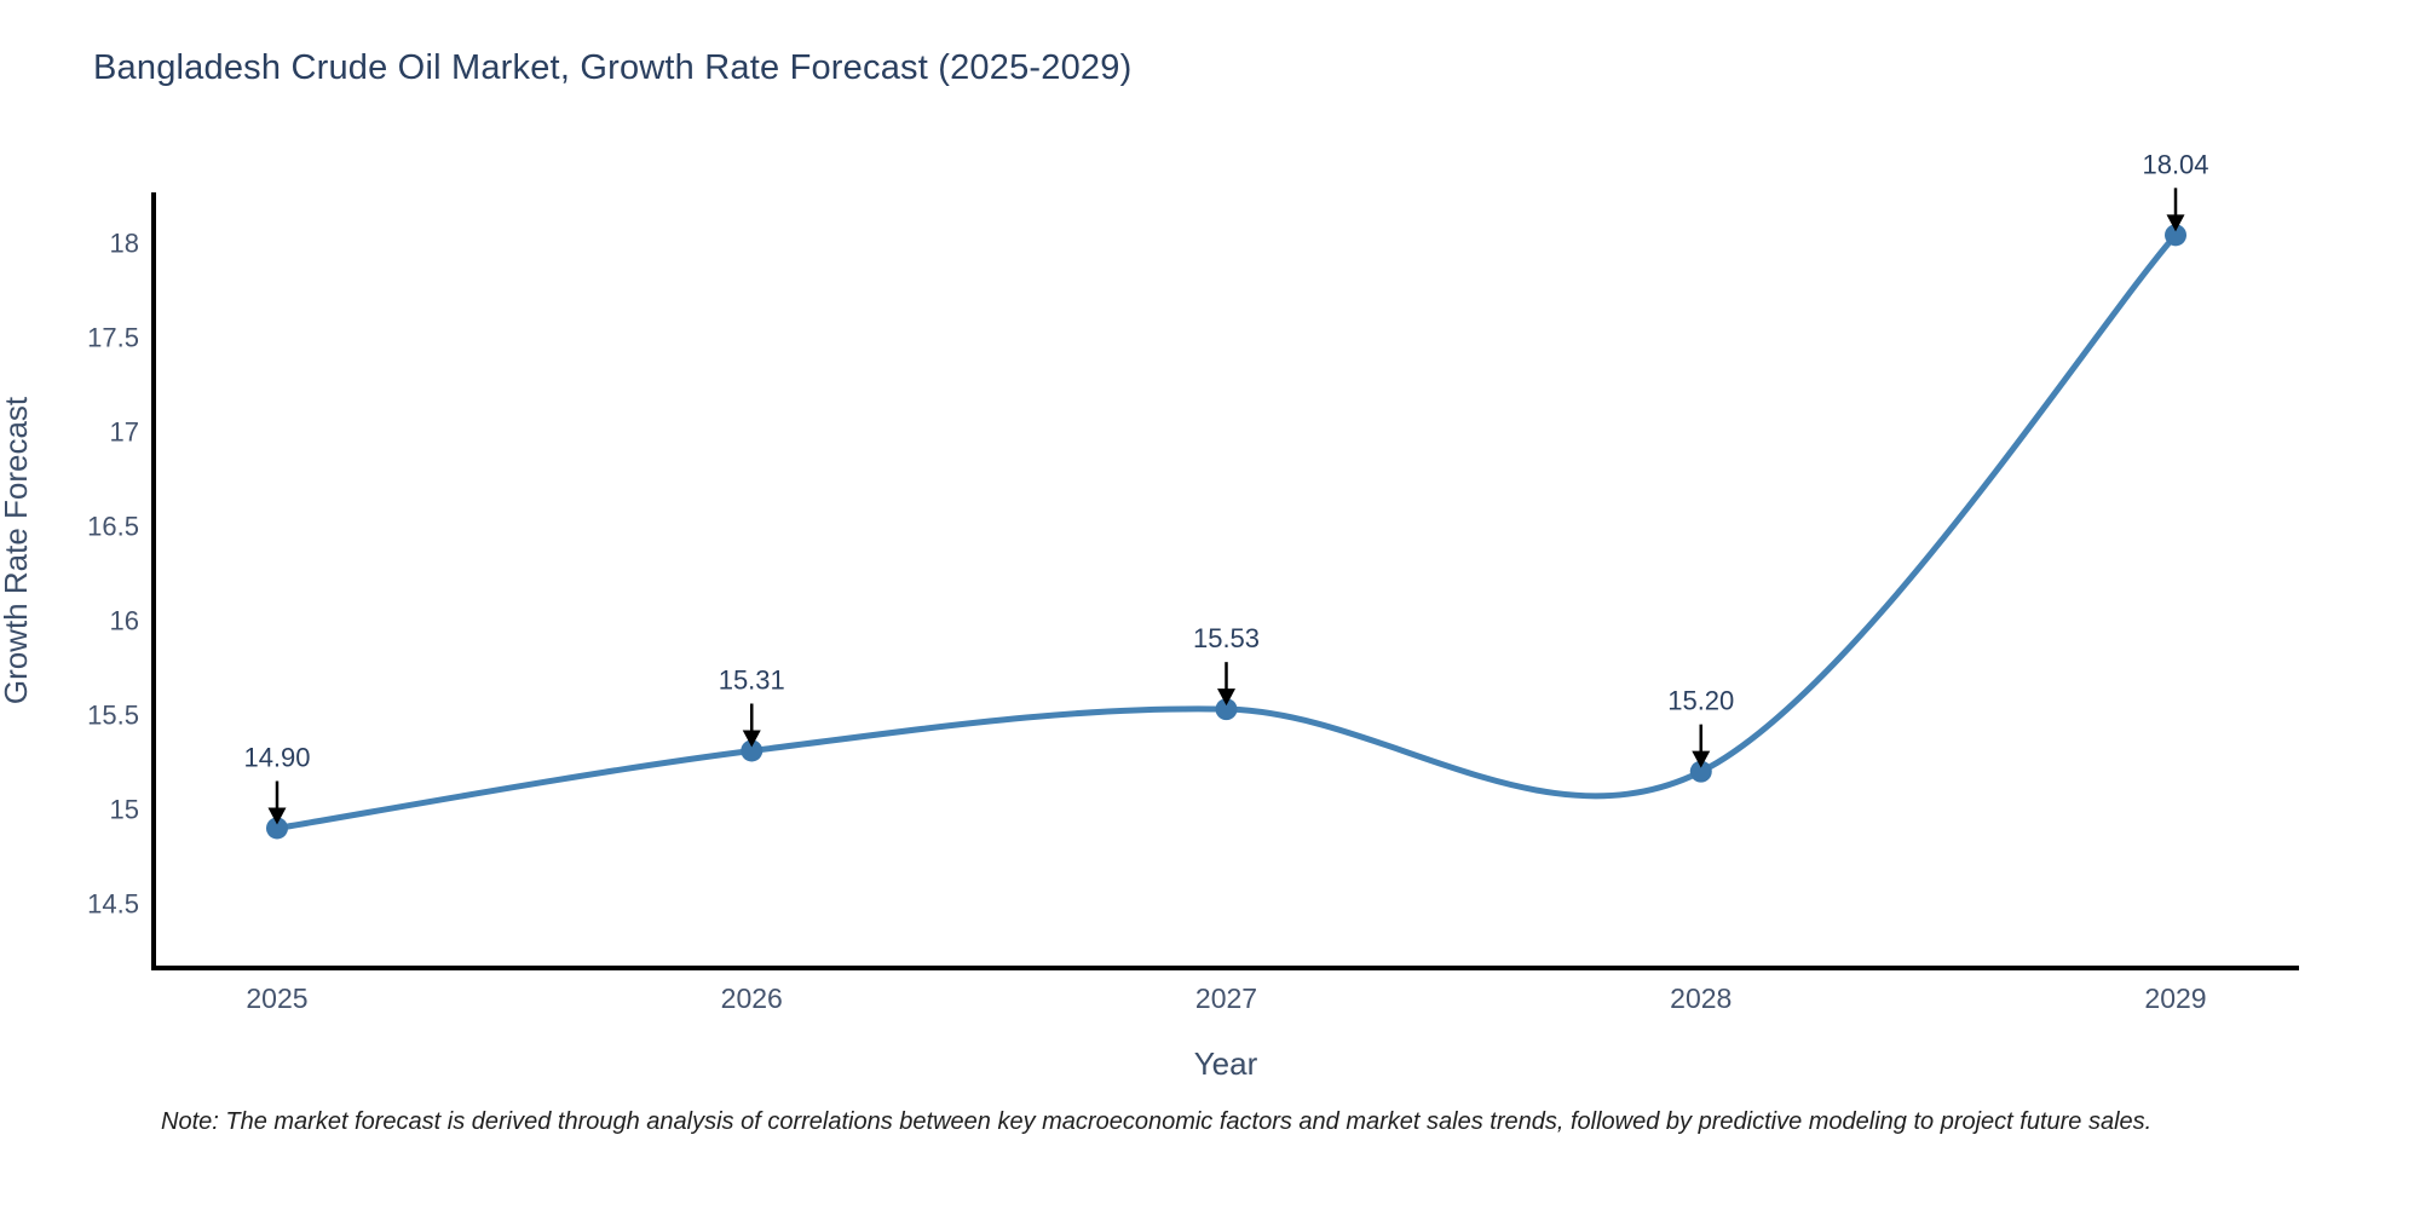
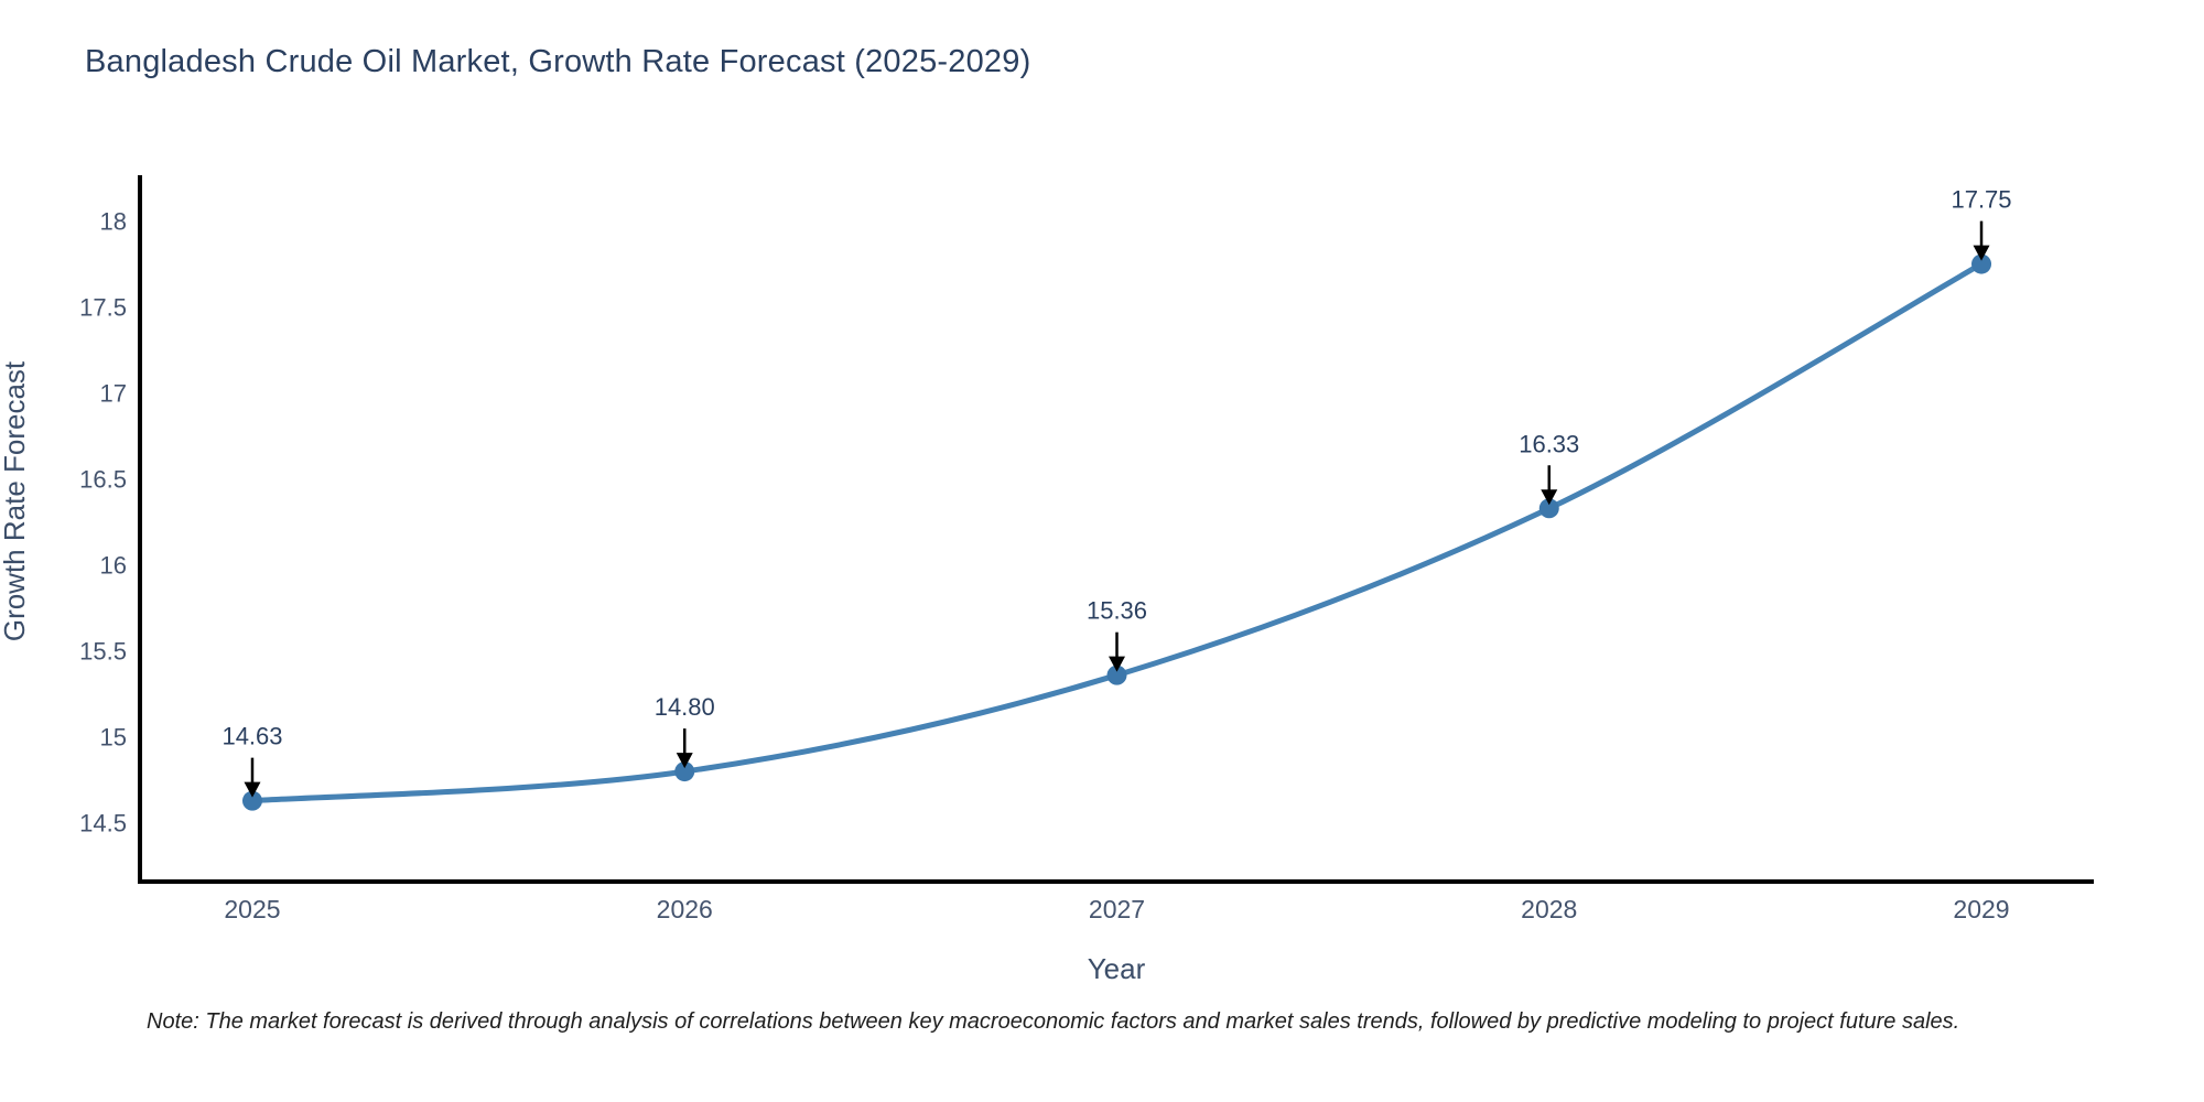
2025: 14.90 -> 14.63
2026: 15.31 -> 14.80
2027: 15.53 -> 15.36
2028: 15.20 -> 16.33
2029: 18.04 -> 17.75
